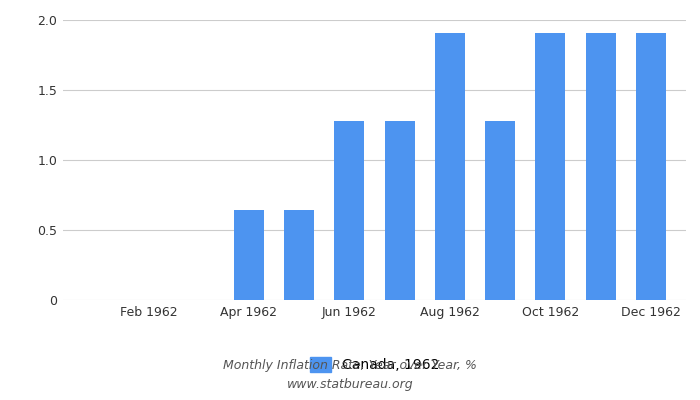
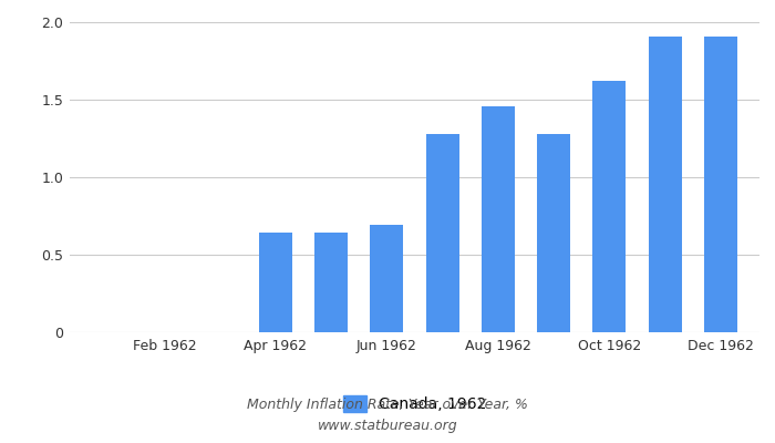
Jun 1962: 1.28 -> 0.69
Aug 1962: 1.91 -> 1.46
Oct 1962: 1.91 -> 1.62
